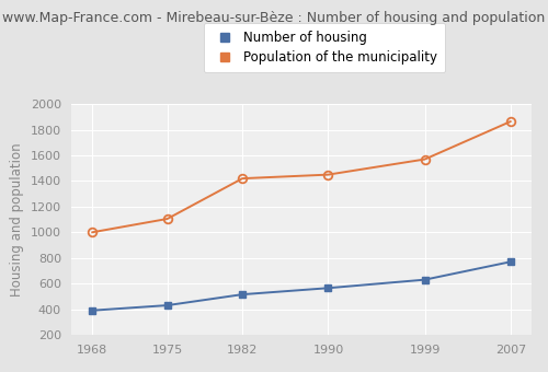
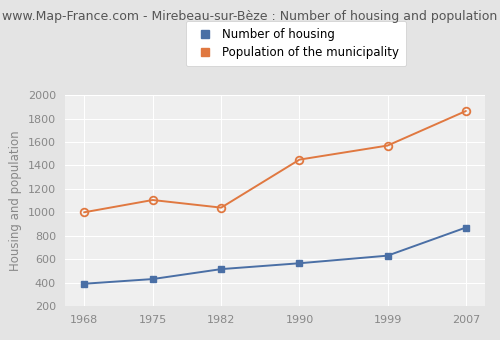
Population of the municipality/1982: 1420 -> 1040
Number of housing/2007: 770 -> 870
